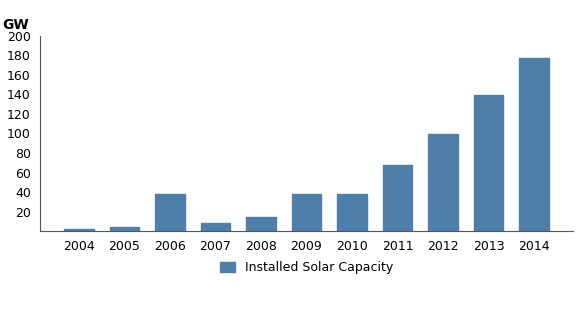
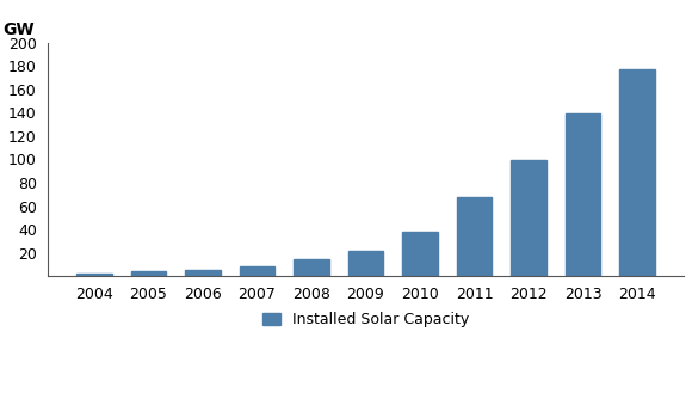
2006: 38 -> 6
2009: 38 -> 22
